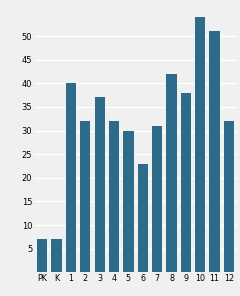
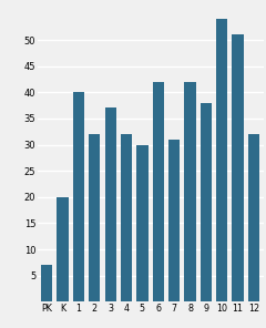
K: 7 -> 20
6: 23 -> 42
